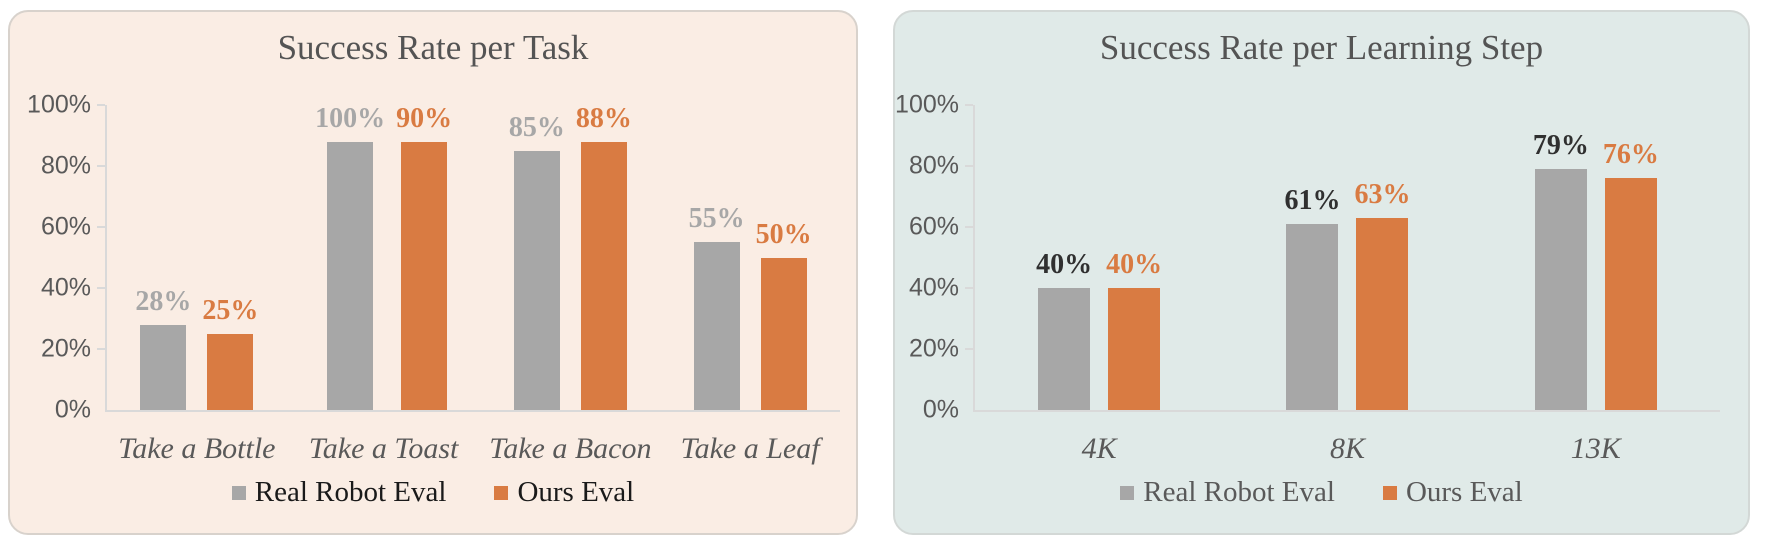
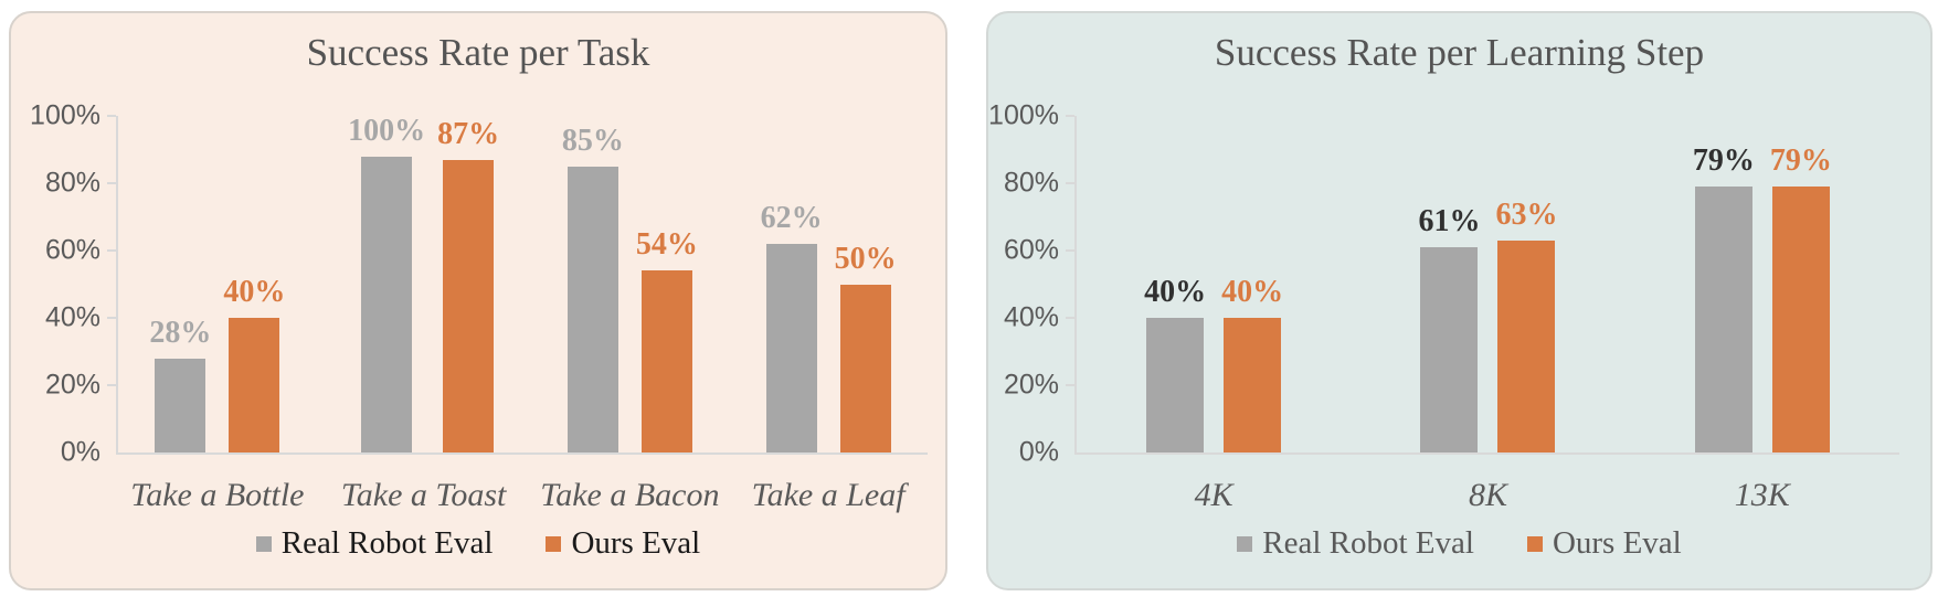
Success Rate per Task/Ours Eval/Take a Bottle: 25% -> 40%
Success Rate per Task/Ours Eval/Take a Toast: 90% -> 87%
Success Rate per Task/Ours Eval/Take a Bacon: 88% -> 54%
Success Rate per Task/Real Robot Eval/Take a Leaf: 55% -> 62%
Success Rate per Learning Step/Ours Eval/13K: 76% -> 79%
